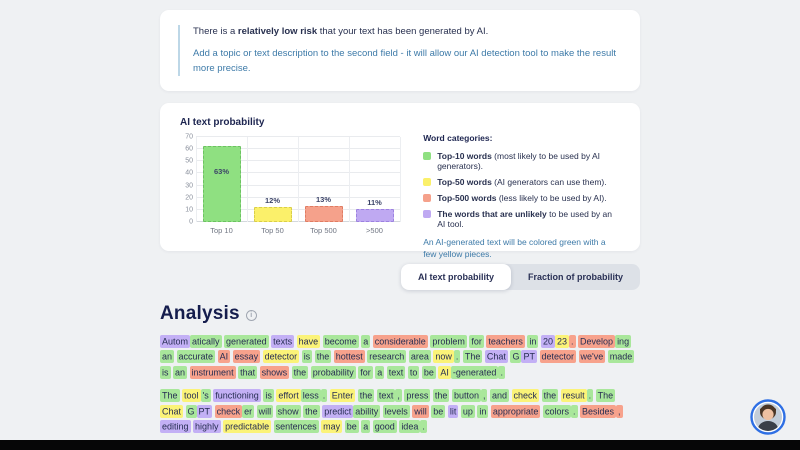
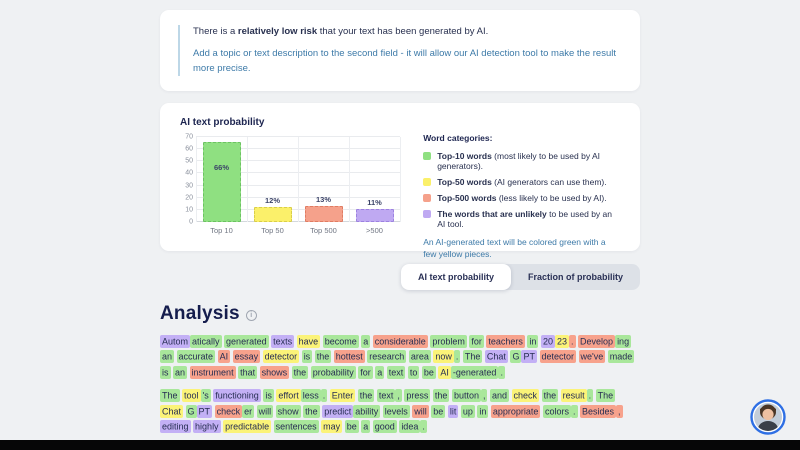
Top 10: 63% -> 66%
